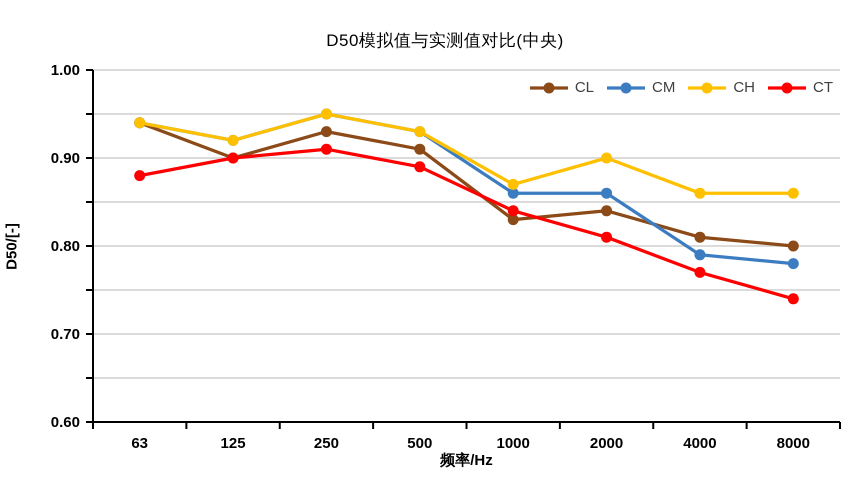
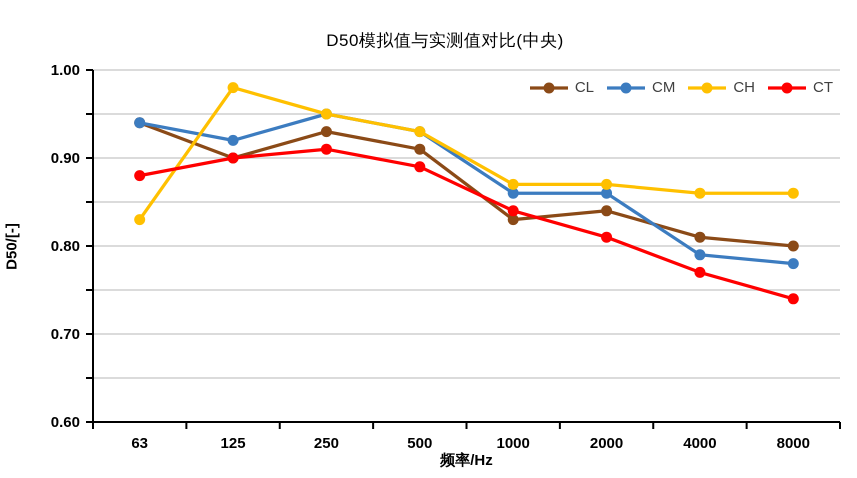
CH/63: 0.94 -> 0.83
CH/125: 0.92 -> 0.98
CH/2000: 0.90 -> 0.87
